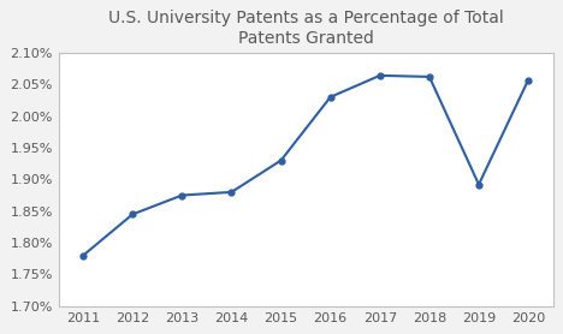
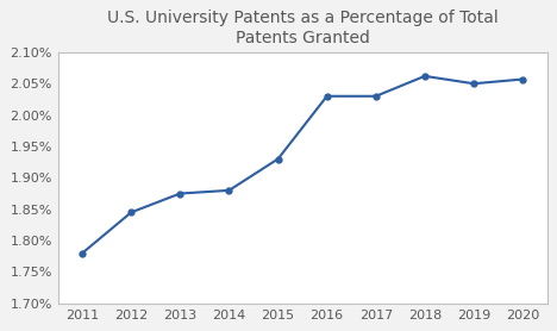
2017: 2.064% -> 2.030%
2019: 1.892% -> 2.050%
